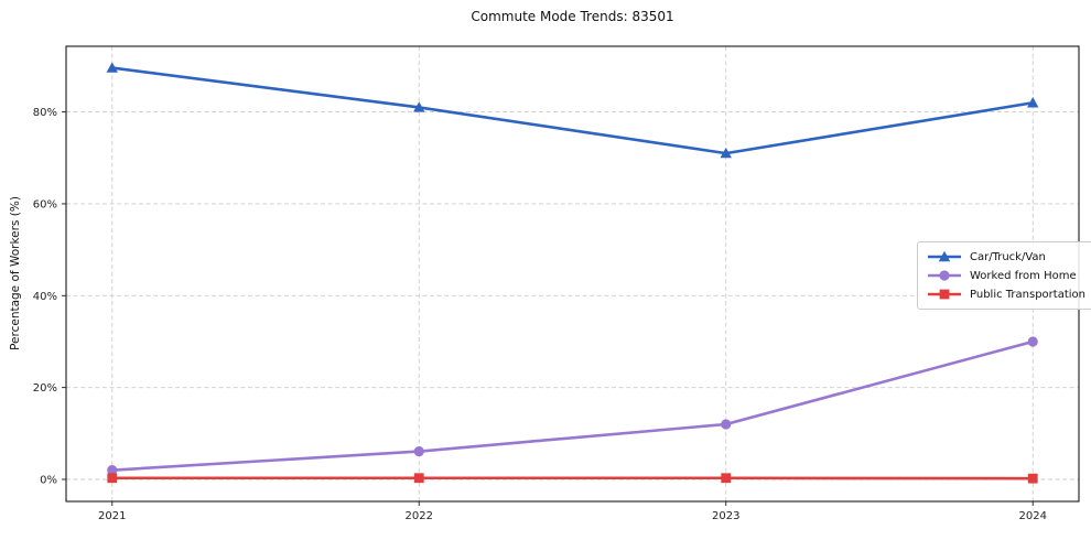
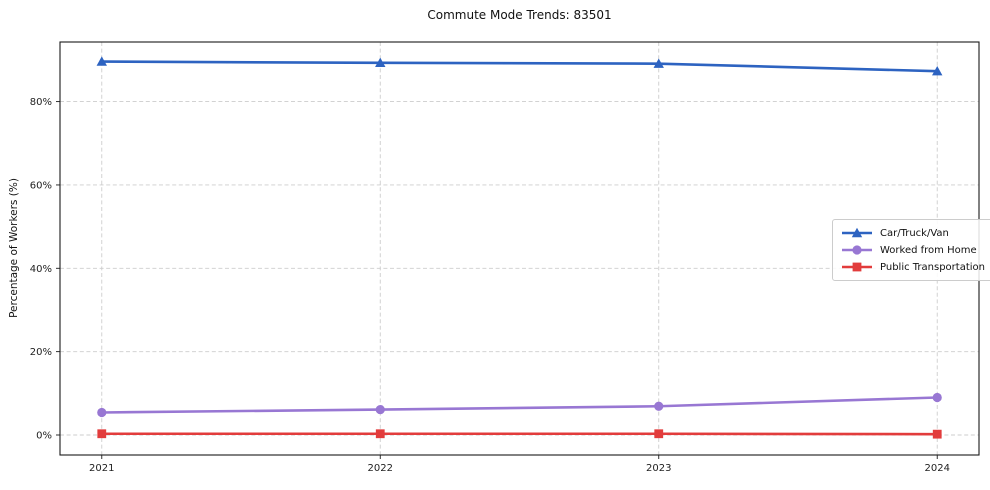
Worked from Home/2021: 2% -> 5%
Car/Truck/Van/2022: 81% -> 89%
Car/Truck/Van/2023: 71% -> 89%
Worked from Home/2023: 12% -> 7%
Car/Truck/Van/2024: 82% -> 87%
Worked from Home/2024: 30% -> 9%
